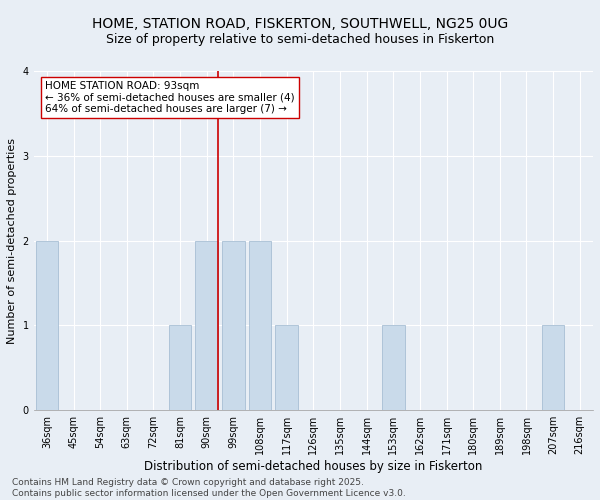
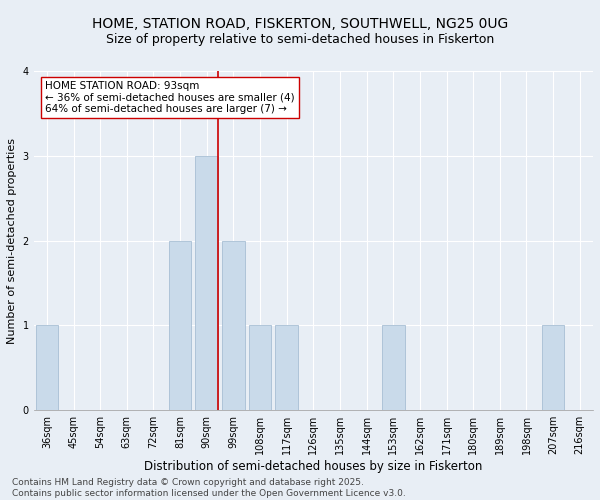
36sqm: 2 -> 1
81sqm: 1 -> 2
90sqm: 2 -> 3
108sqm: 2 -> 1
